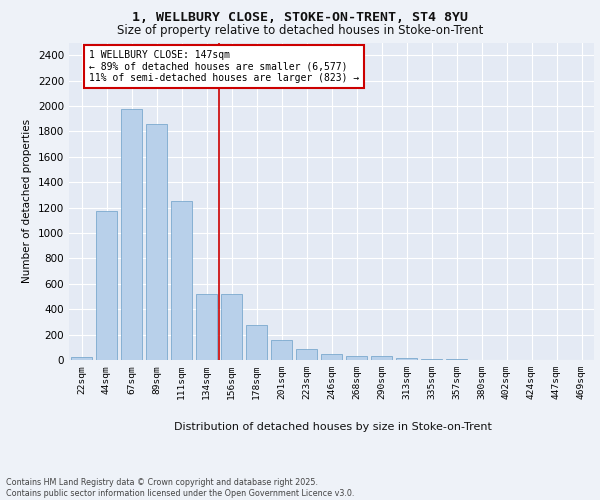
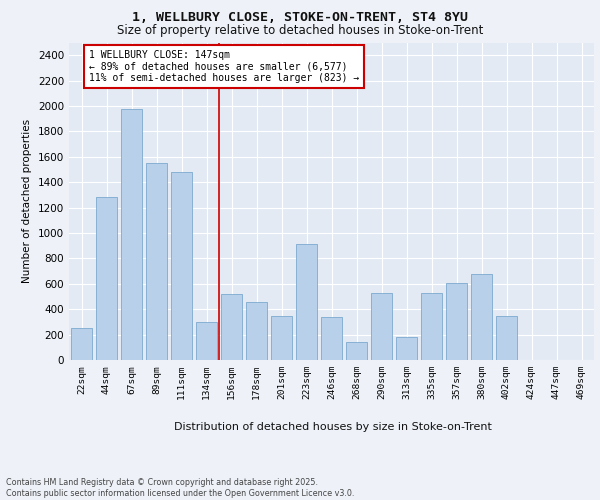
22sqm: 20 -> 250
44sqm: 1180 -> 1280
89sqm: 1860 -> 1550
111sqm: 1250 -> 1480
134sqm: 520 -> 300
178sqm: 280 -> 460
201sqm: 160 -> 350
223sqm: 80 -> 910
246sqm: 40 -> 340
268sqm: 40 -> 140
290sqm: 30 -> 530
313sqm: 10 -> 180
335sqm: 0 -> 530
357sqm: 0 -> 610
380sqm: 0 -> 680
402sqm: 0 -> 350
